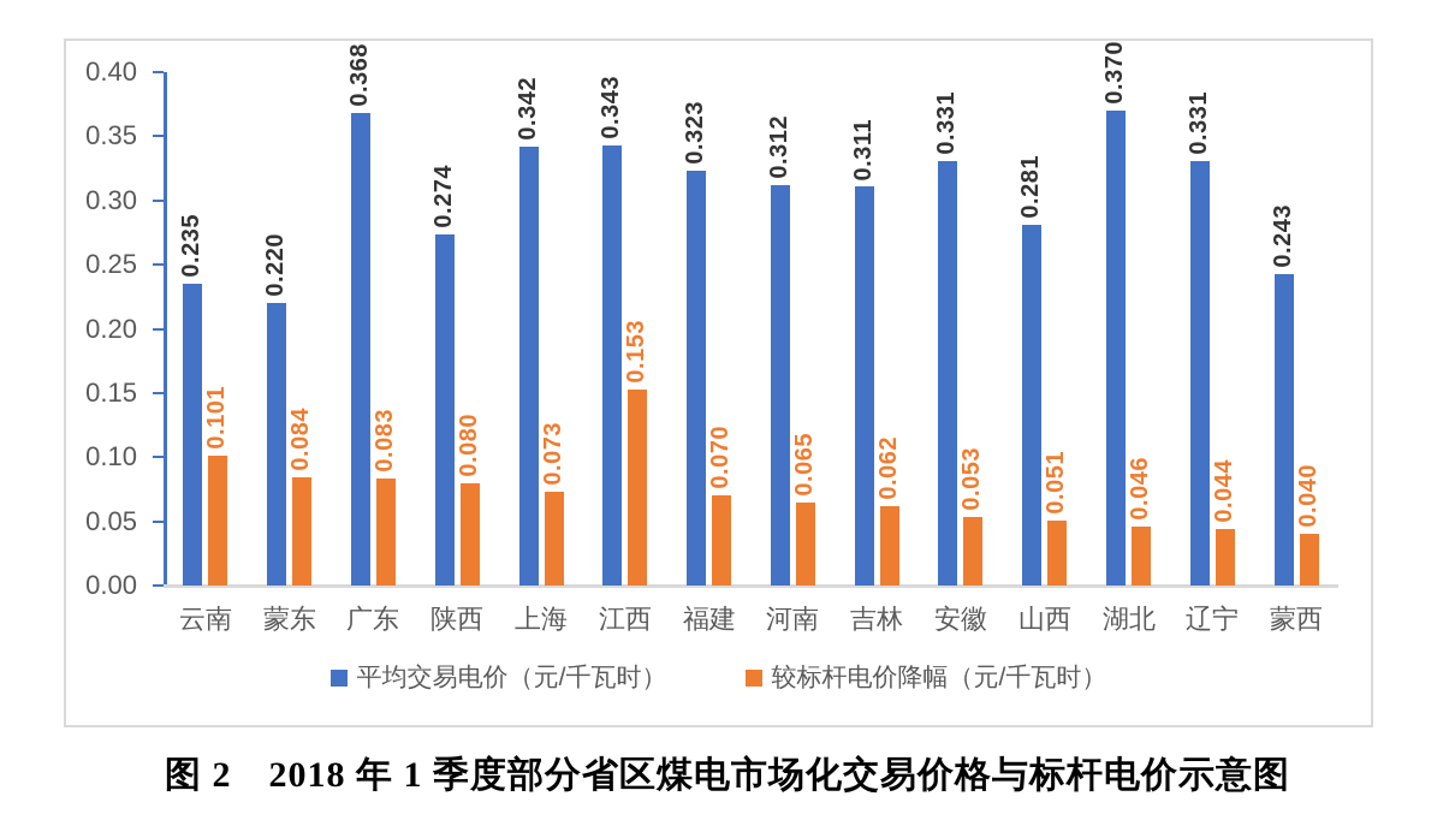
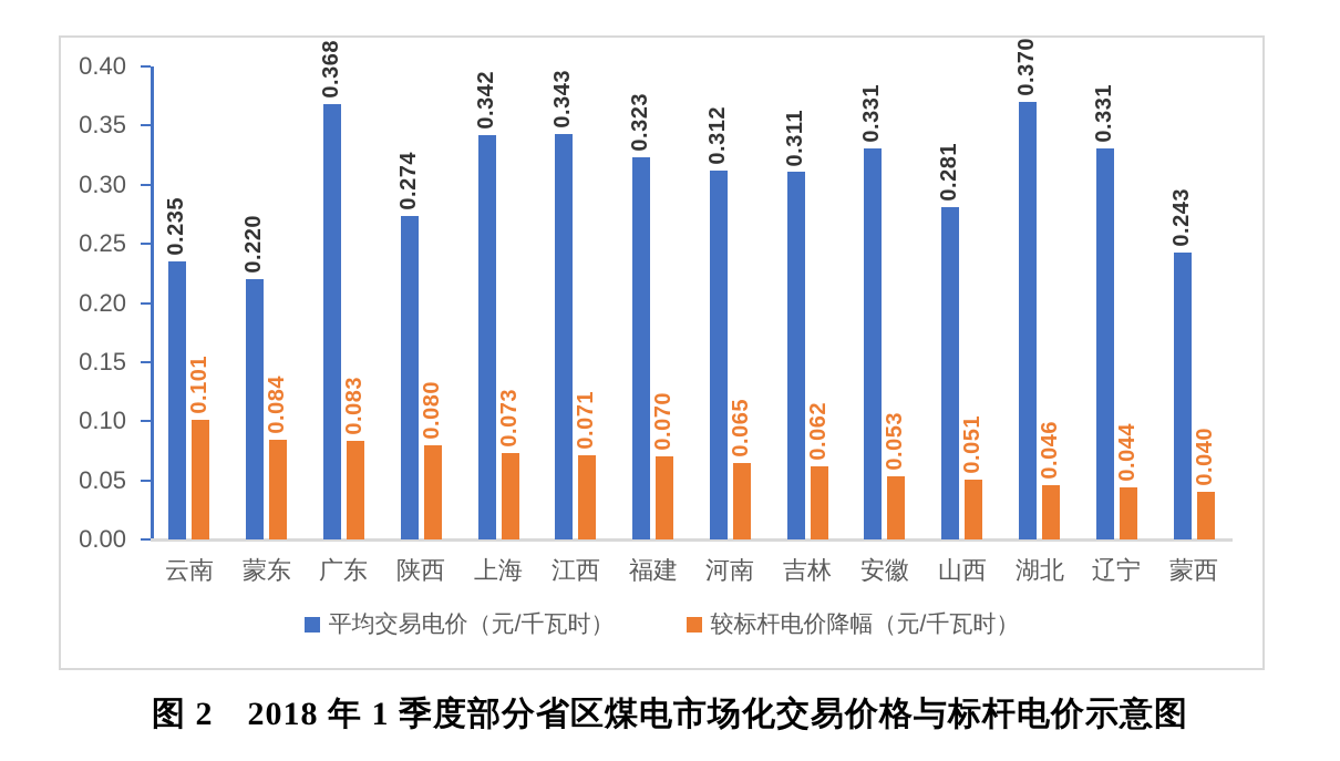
较标杆电价降幅（元/千瓦时）/江西: 0.153 -> 0.071
